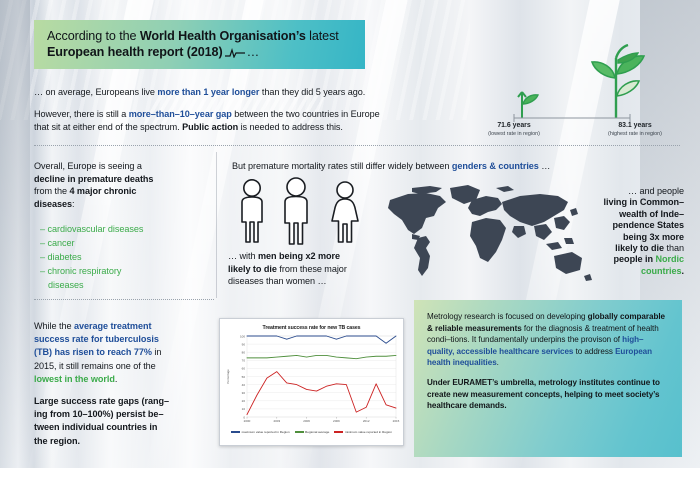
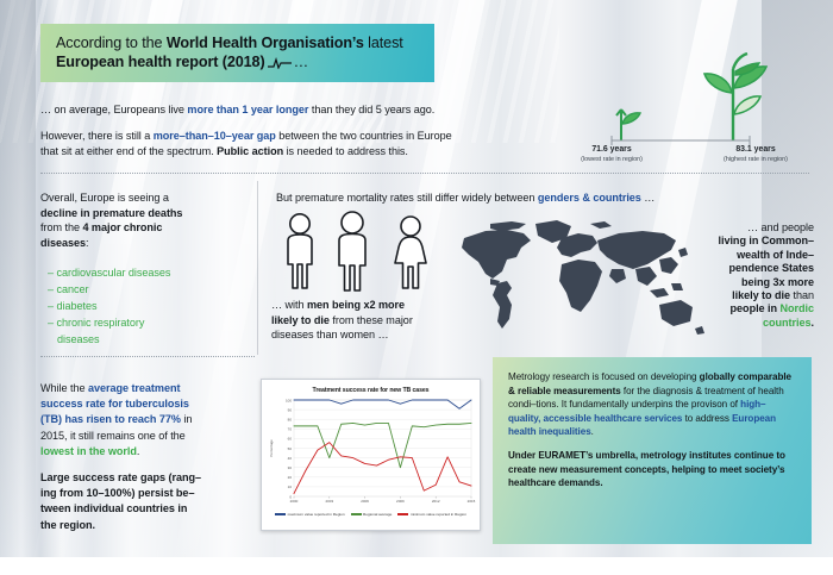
Regional average/2003: 70 -> 40
Regional average/2009: 70 -> 30
